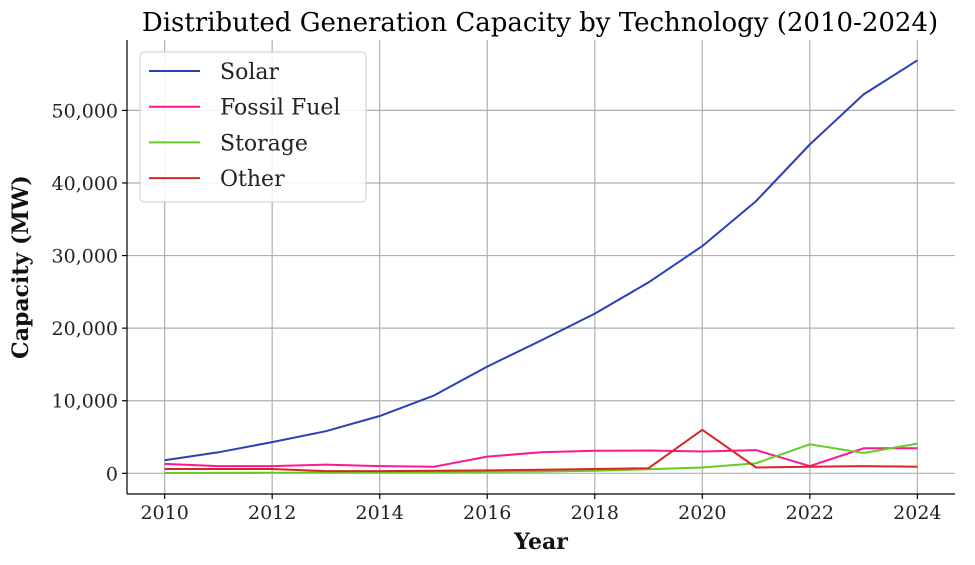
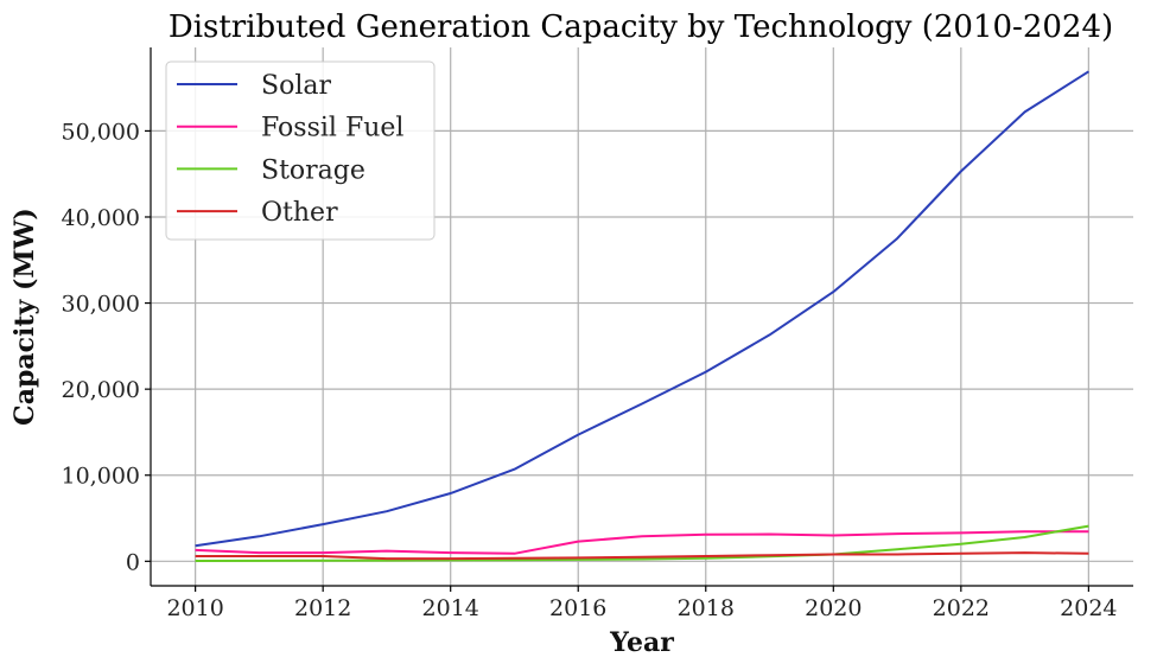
Other/2020: 6000 -> 1000
Fossil Fuel/2022: 1000 -> 3000
Storage/2022: 4000 -> 2000
